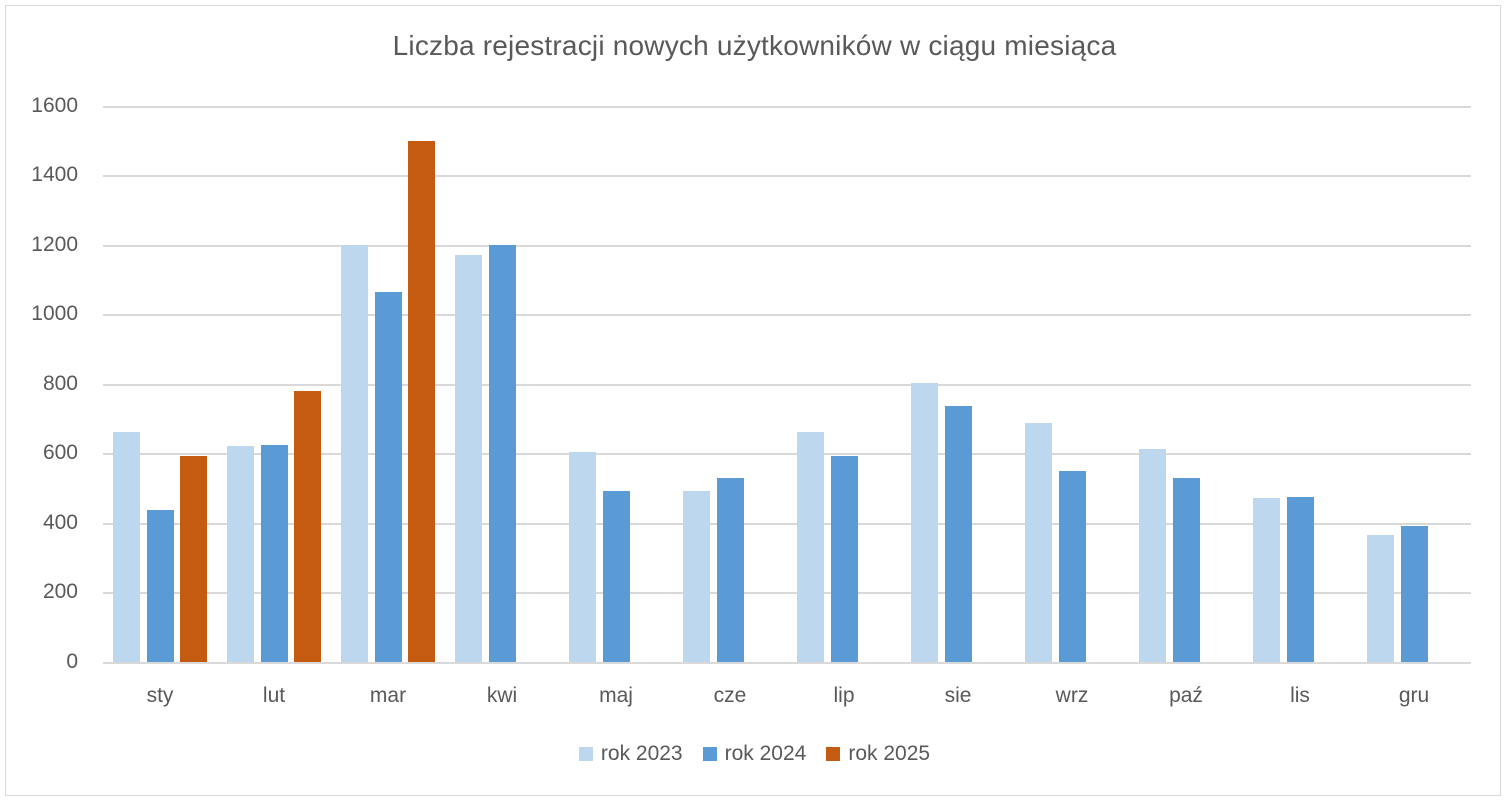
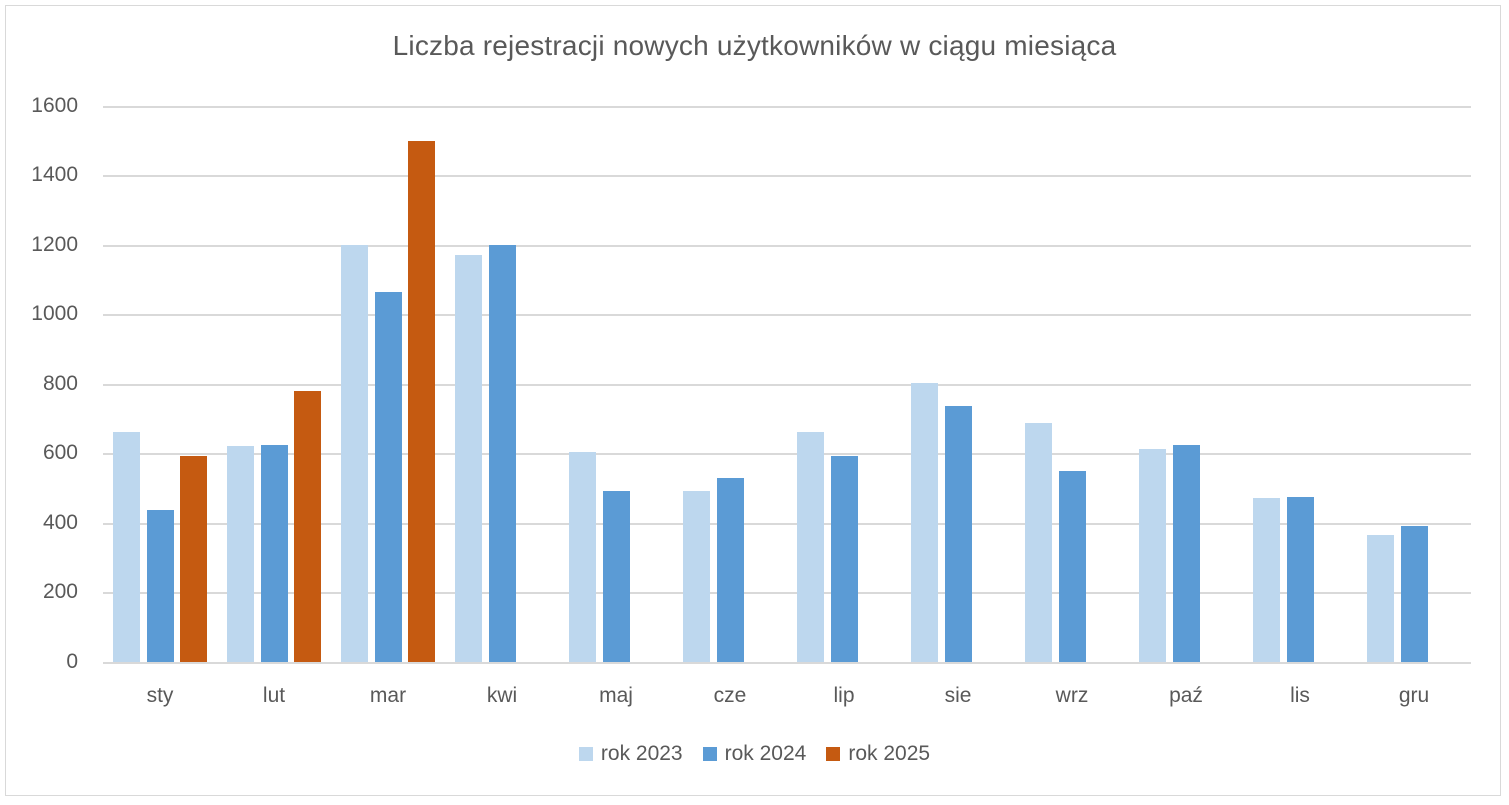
rok 2024/paź: 530 -> 630
